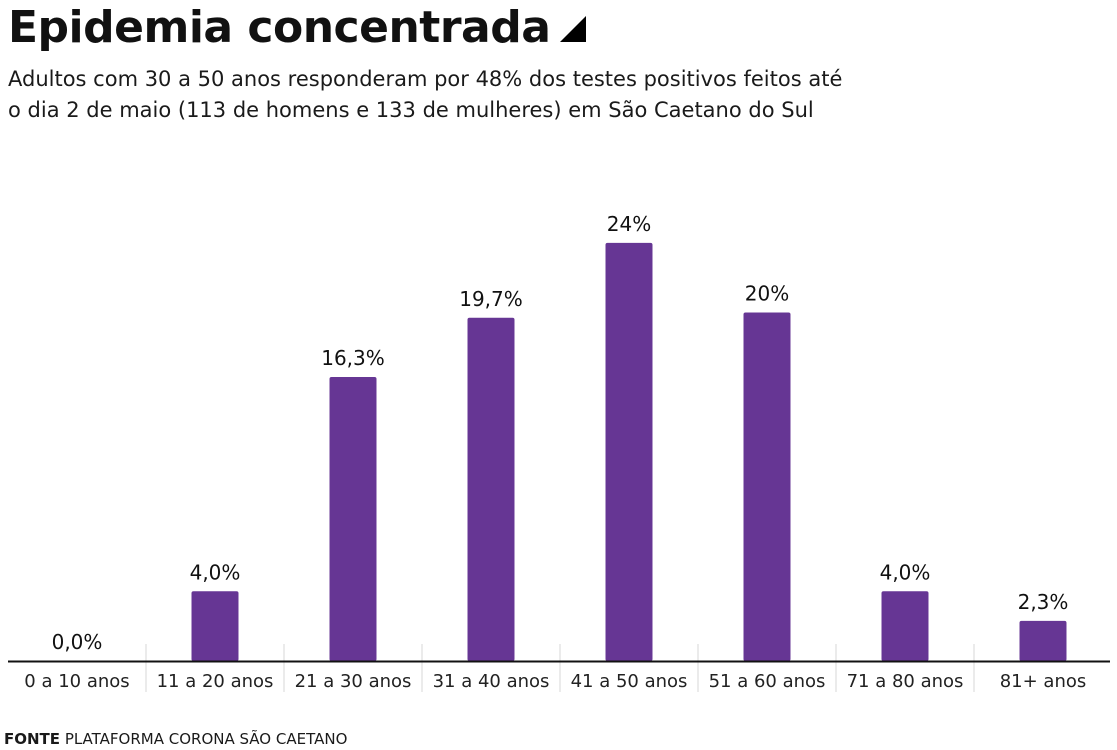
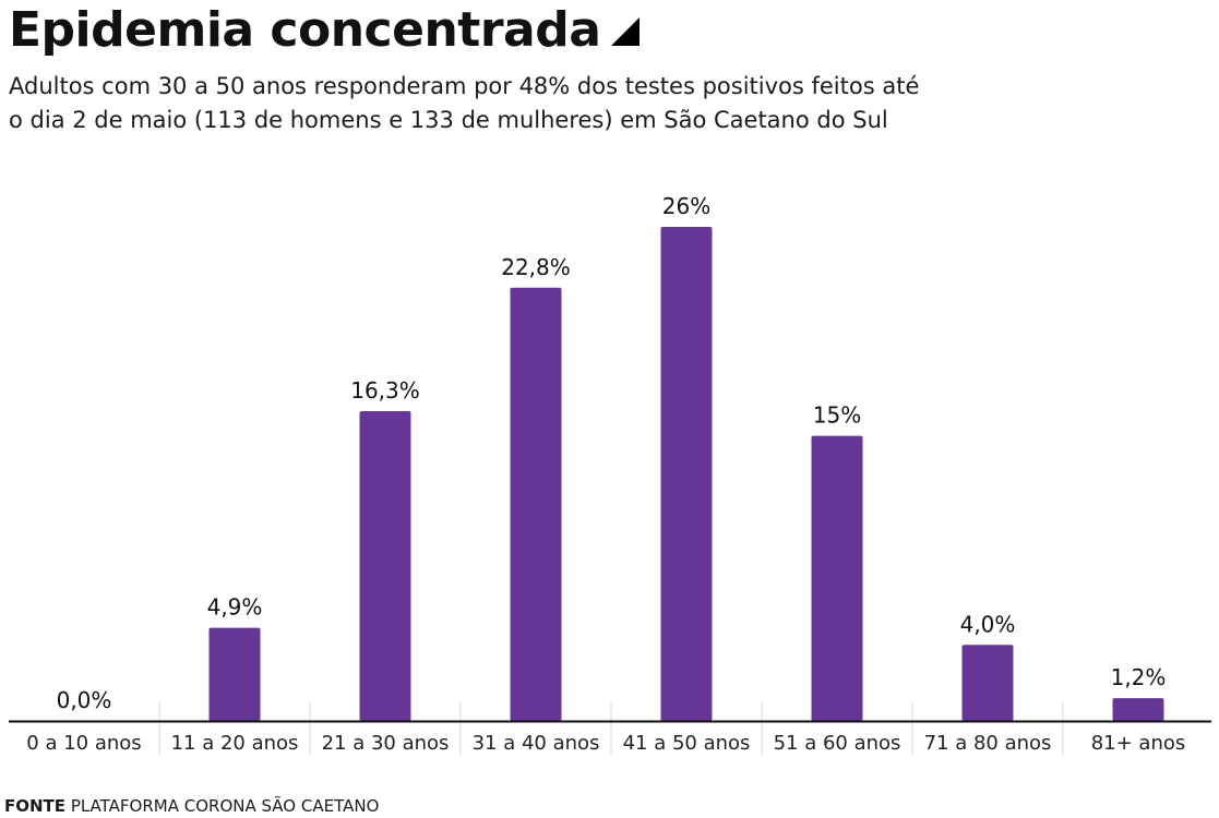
11 a 20 anos: 4,0% -> 4,9%
31 a 40 anos: 19,7% -> 22,8%
41 a 50 anos: 24% -> 26%
51 a 60 anos: 20% -> 15%
81+ anos: 2,3% -> 1,2%
